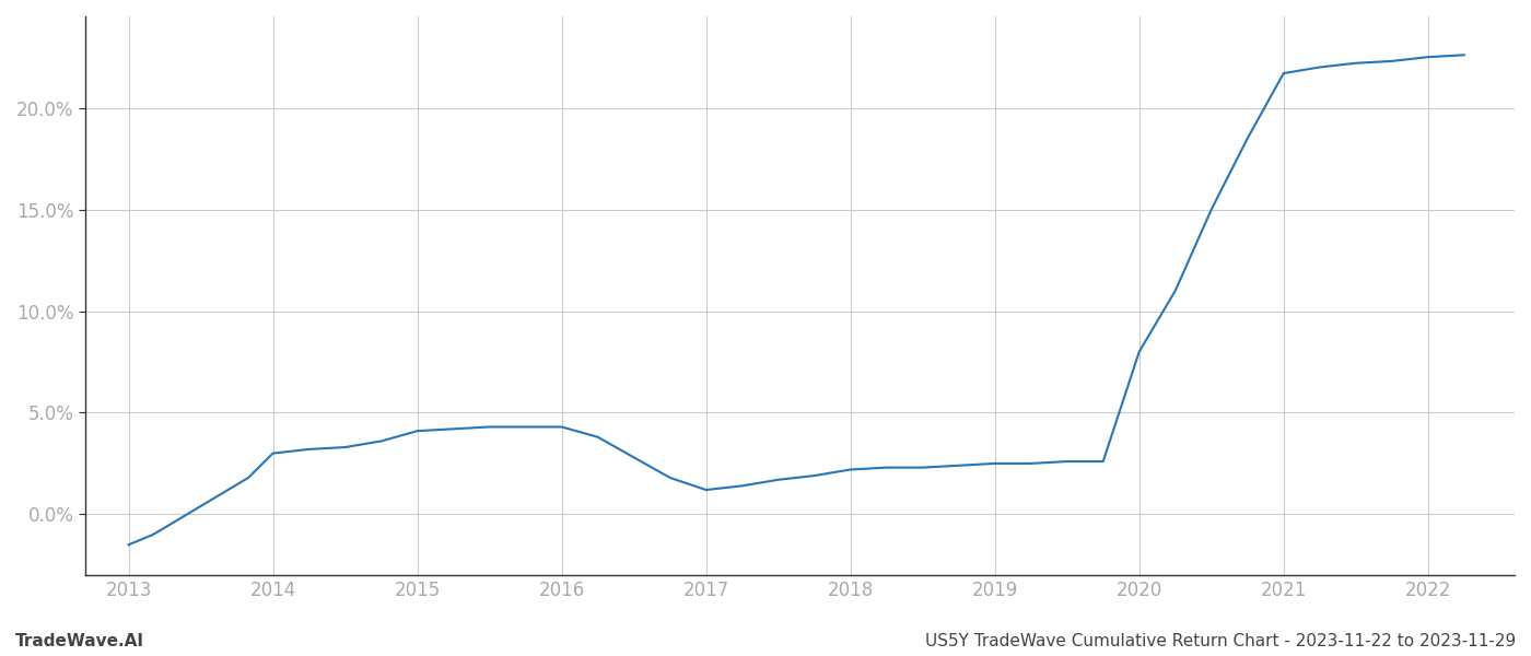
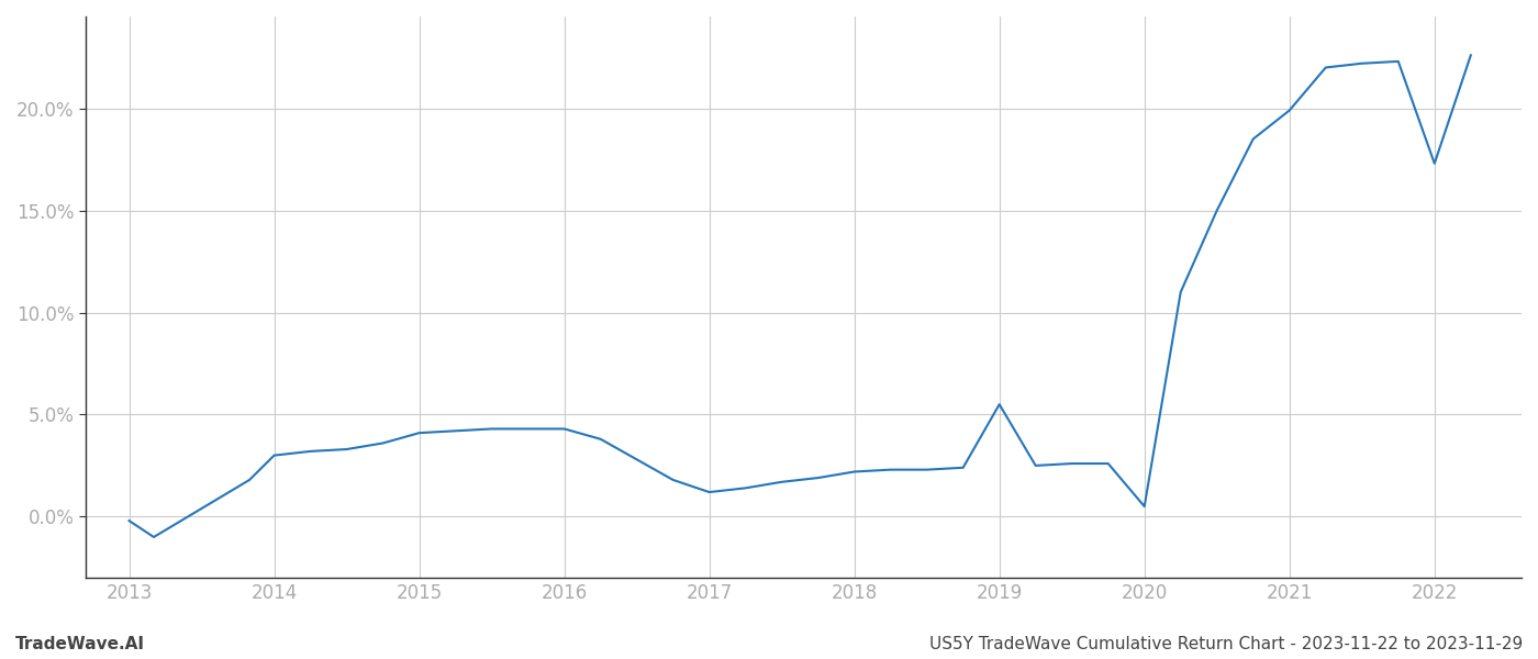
2013: -1.5% -> -0.2%
2019: 2.5% -> 5.5%
2020: 8.0% -> 0.5%
2021: 21.7% -> 19.9%
2022: 22.5% -> 17.3%
